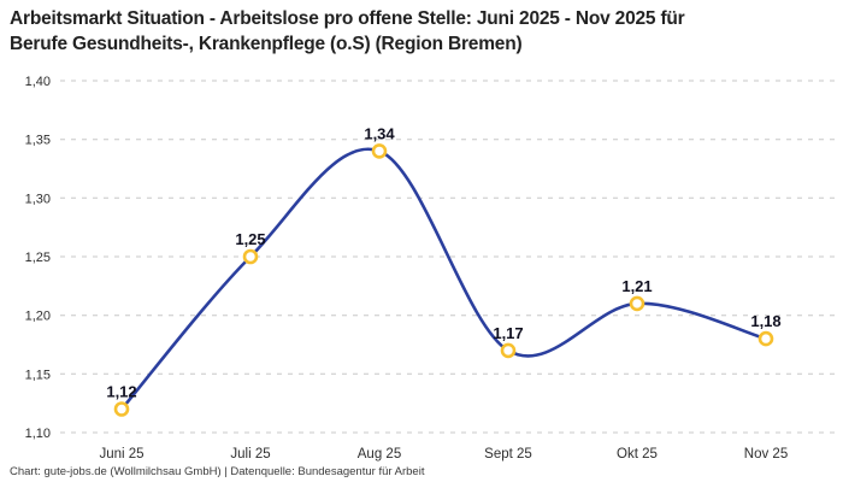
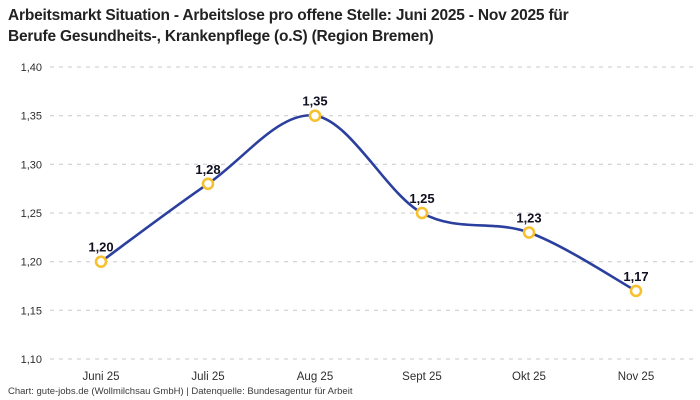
Juni 25: 1,12 -> 1,20
Juli 25: 1,25 -> 1,28
Aug 25: 1,34 -> 1,35
Sept 25: 1,17 -> 1,25
Okt 25: 1,21 -> 1,23
Nov 25: 1,18 -> 1,17
